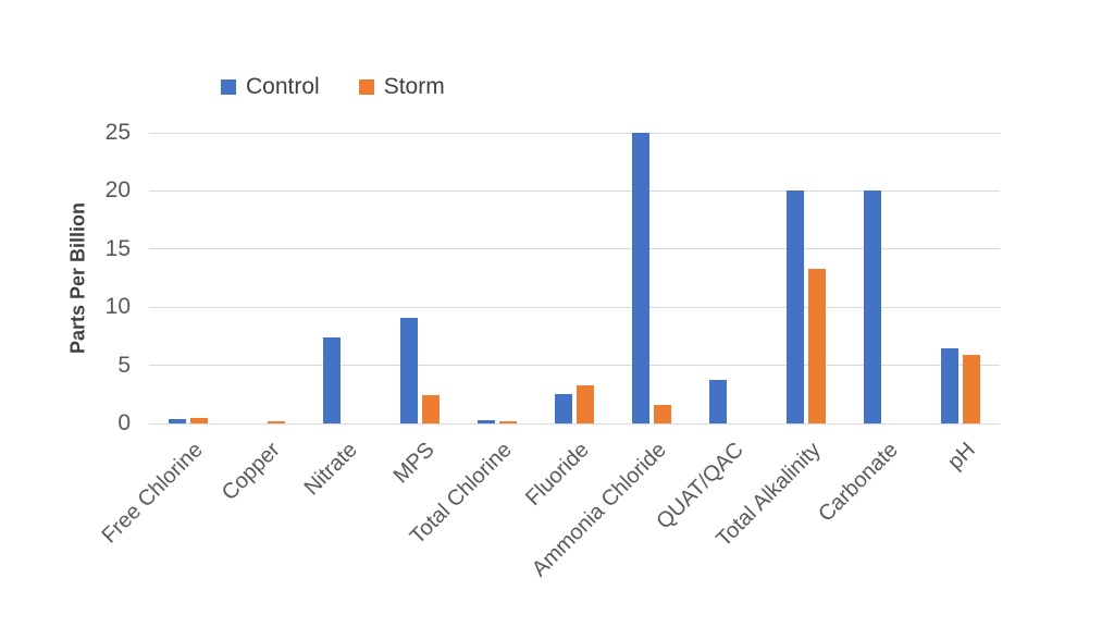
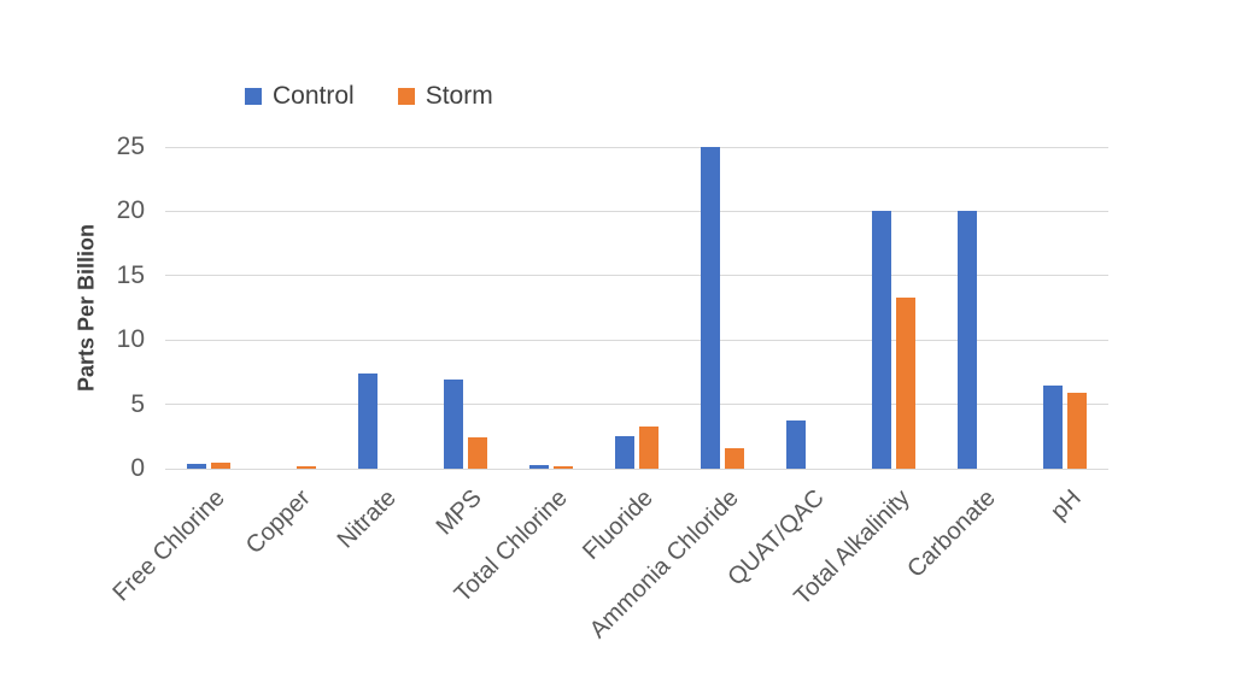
Control/MPS: 9.1 -> 6.9
